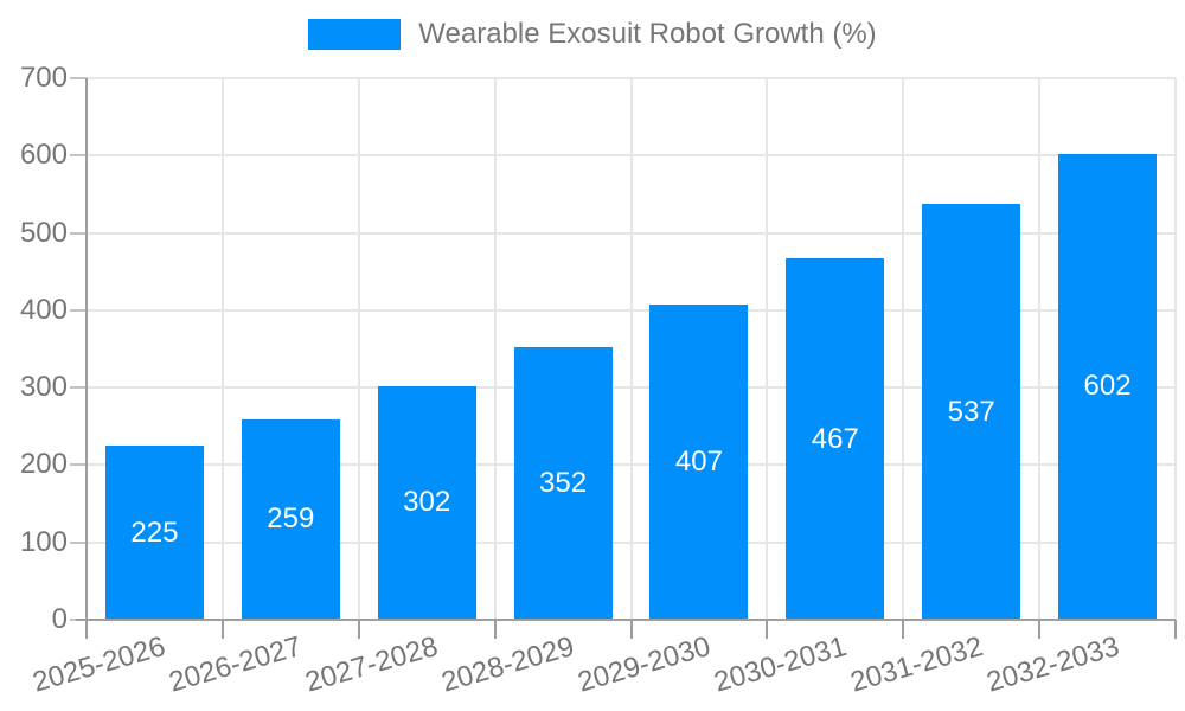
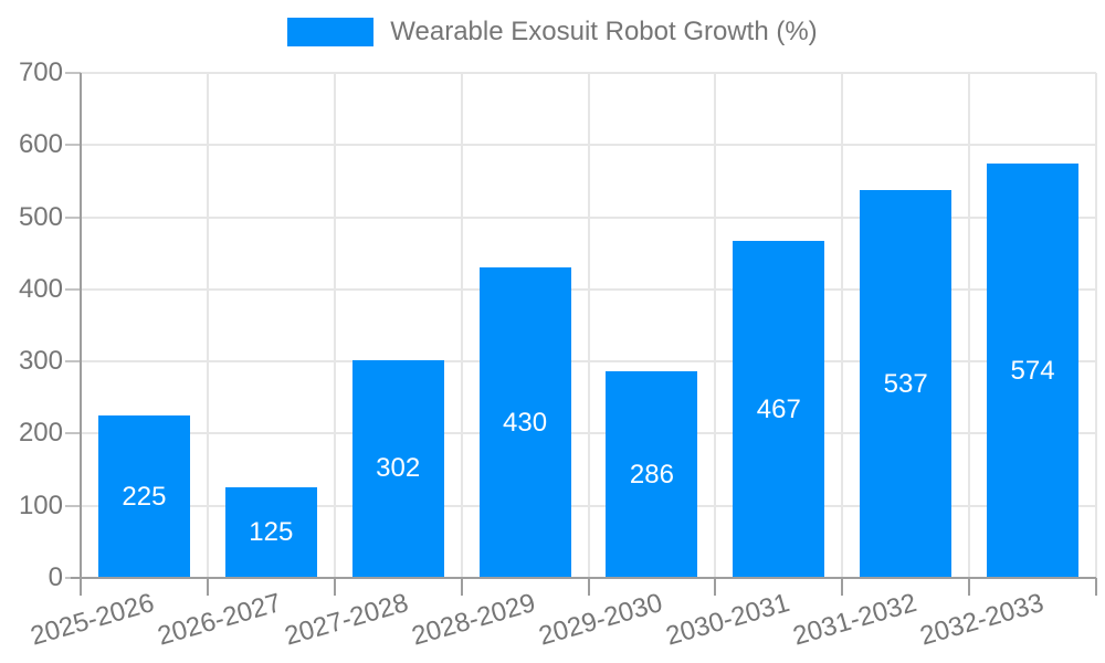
2026-2027: 259 -> 125
2028-2029: 352 -> 430
2029-2030: 407 -> 286
2032-2033: 602 -> 574
